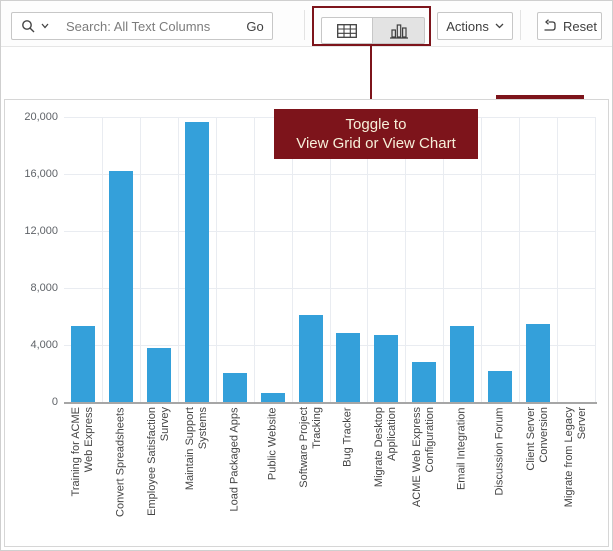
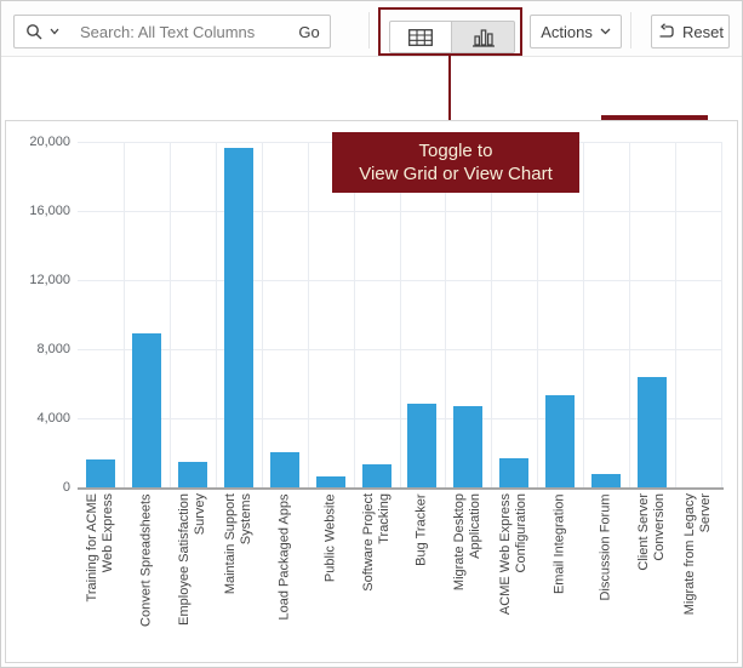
Training for ACME Web Express: 5300 -> 1600
Convert Spreadsheets: 16200 -> 8900
Employee Satisfaction Survey: 3800 -> 1400
Software Project Tracking: 6100 -> 1300
ACME Web Express Configuration: 2800 -> 1600
Discussion Forum: 2200 -> 800
Client Server Conversion: 5500 -> 6400
